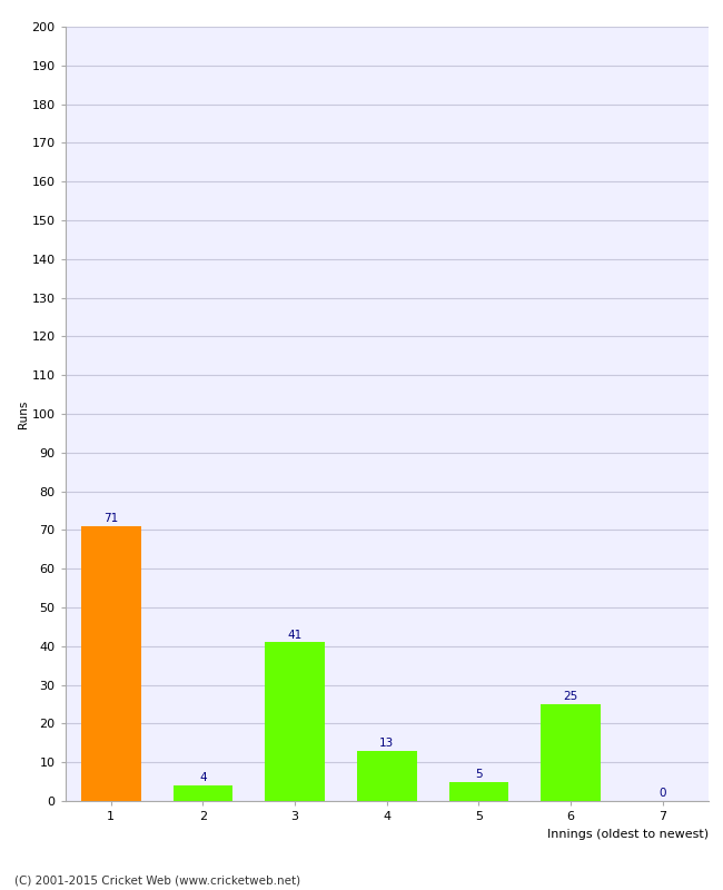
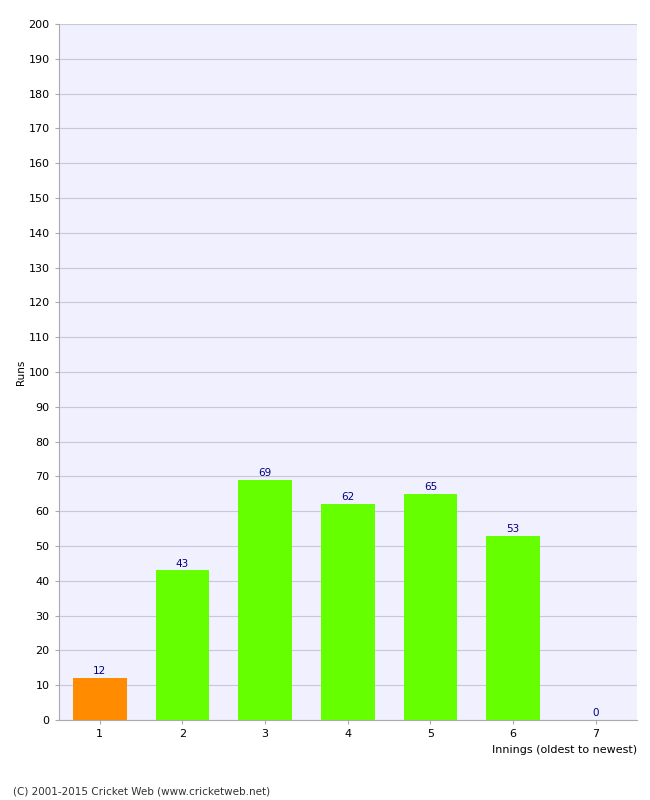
1: 71 -> 12
2: 4 -> 43
3: 41 -> 69
4: 13 -> 62
5: 5 -> 65
6: 25 -> 53
